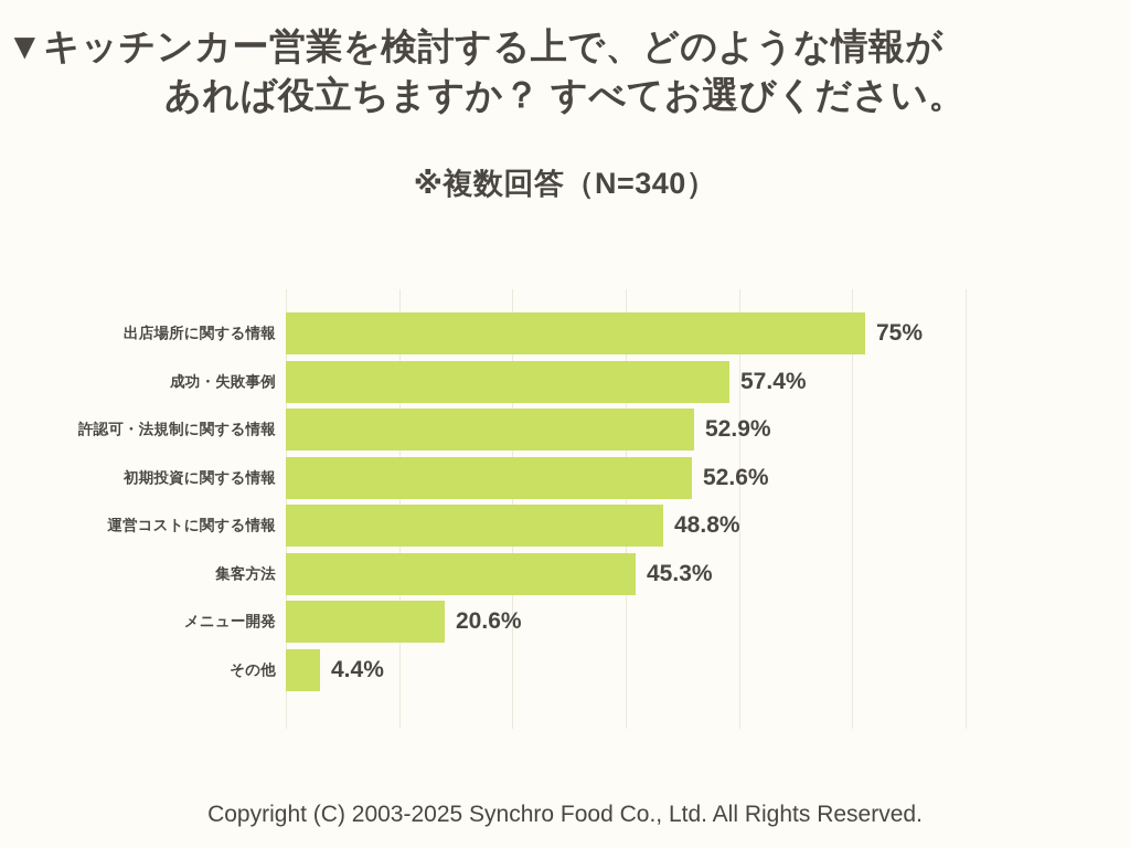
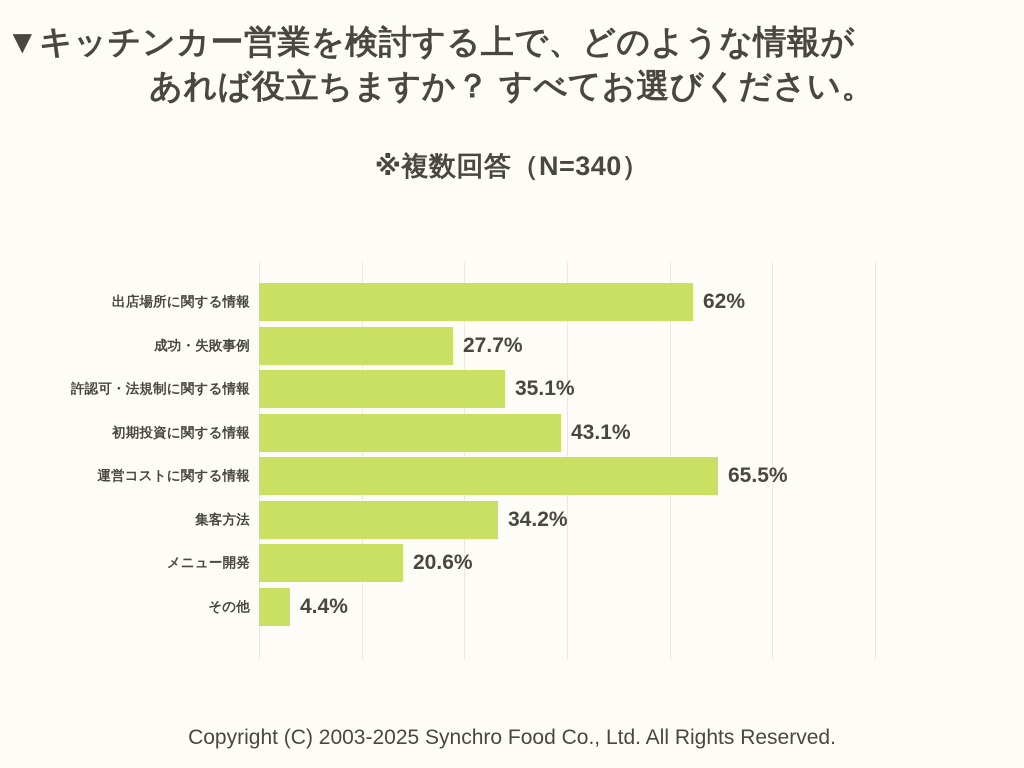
出店場所に関する情報: 75% -> 62%
成功・失敗事例: 57.4% -> 27.7%
許認可・法規制に関する情報: 52.9% -> 35.1%
初期投資に関する情報: 52.6% -> 43.1%
運営コストに関する情報: 48.8% -> 65.5%
集客方法: 45.3% -> 34.2%
